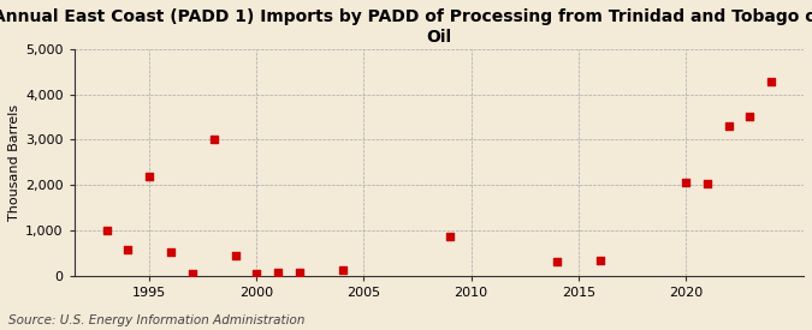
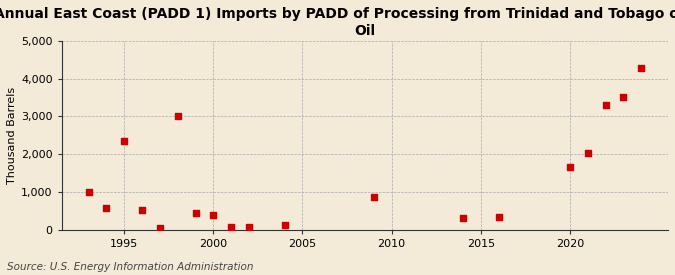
1995: 2,200 -> 2,350
2000: 50 -> 400
2020: 2,050 -> 1,650
